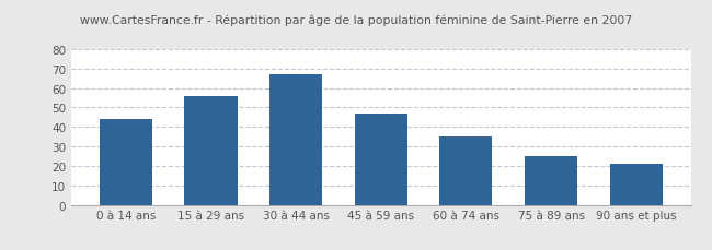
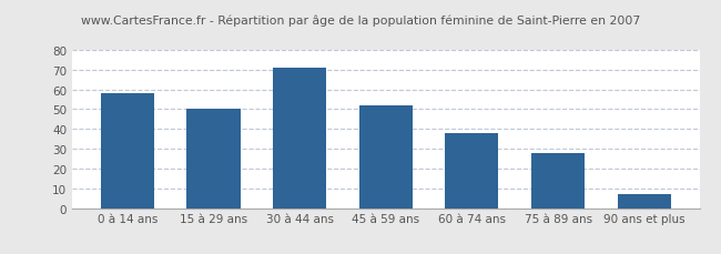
0 à 14 ans: 44 -> 58
15 à 29 ans: 56 -> 50
30 à 44 ans: 67 -> 71
45 à 59 ans: 47 -> 52
60 à 74 ans: 35 -> 38
75 à 89 ans: 25 -> 28
90 ans et plus: 21 -> 7
